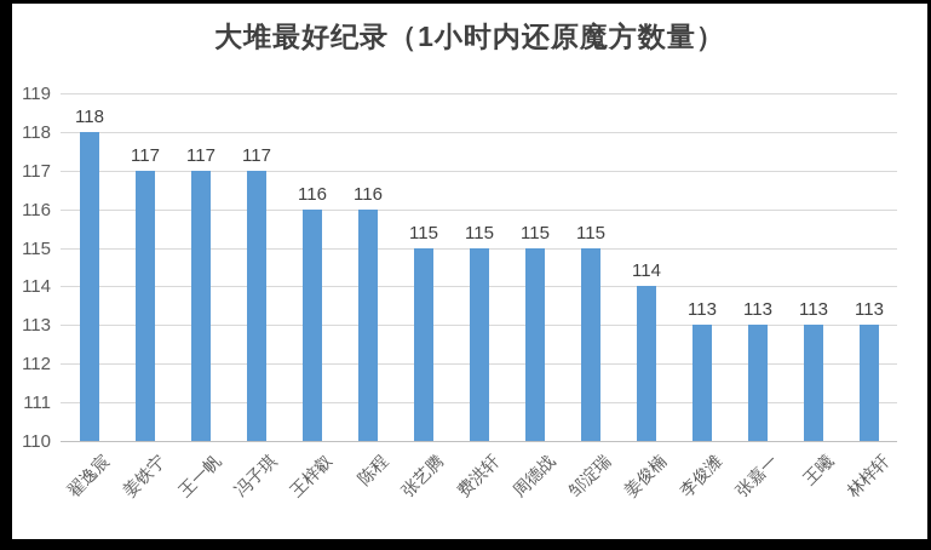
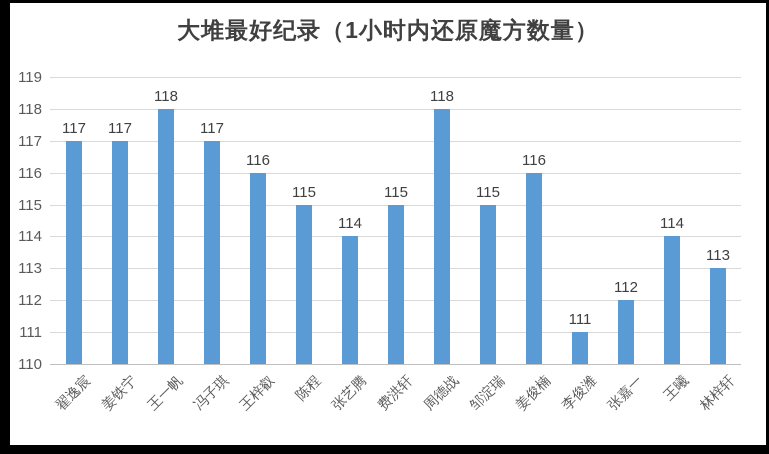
翟逸宸: 118 -> 117
王一帆: 117 -> 118
陈程: 116 -> 115
张艺腾: 115 -> 114
周德战: 115 -> 118
姜俊楠: 114 -> 116
李俊潍: 113 -> 111
张嘉一: 113 -> 112
王曦: 113 -> 114
